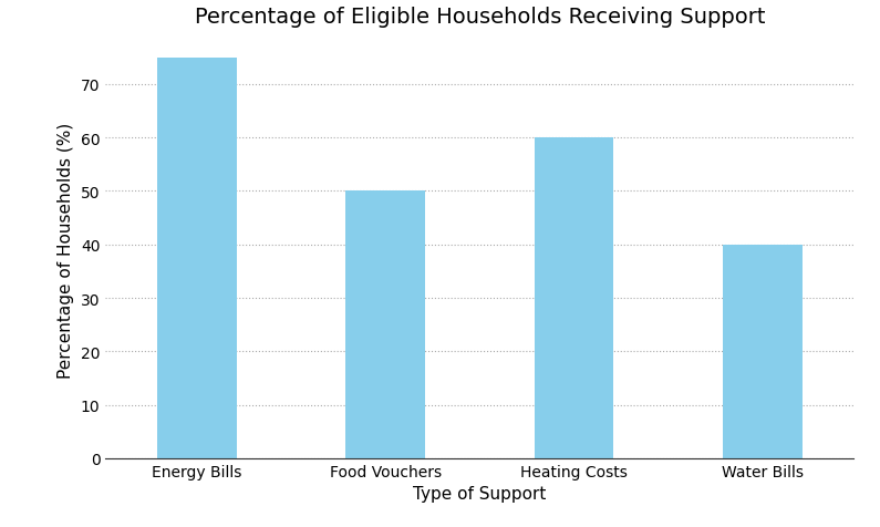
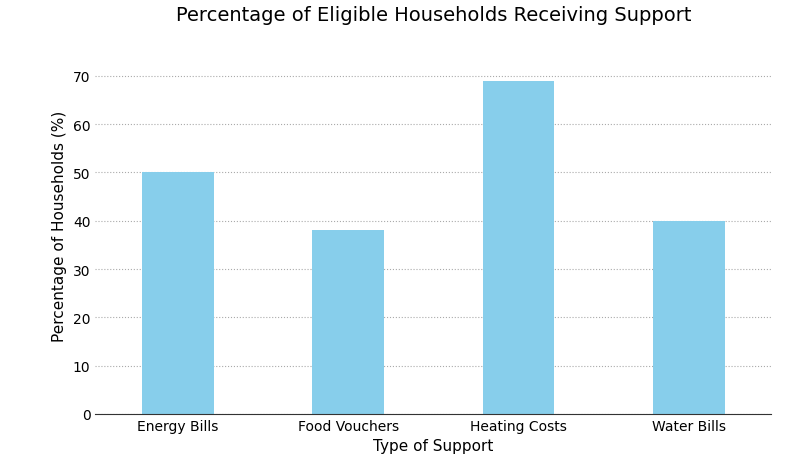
Energy Bills: 75 -> 50
Food Vouchers: 50 -> 38
Heating Costs: 60 -> 69
